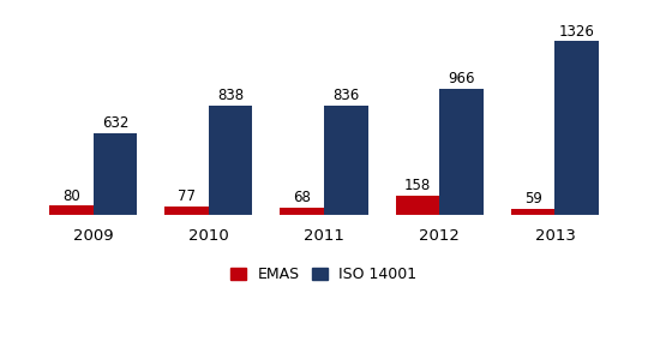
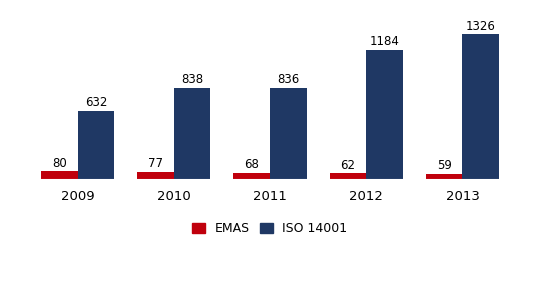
EMAS/2012: 158 -> 62
ISO 14001/2012: 966 -> 1184
